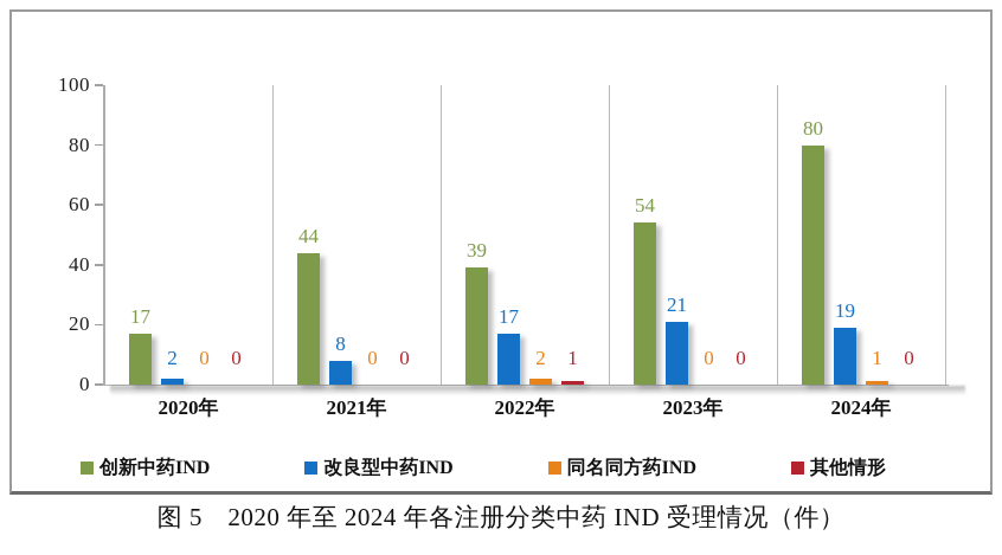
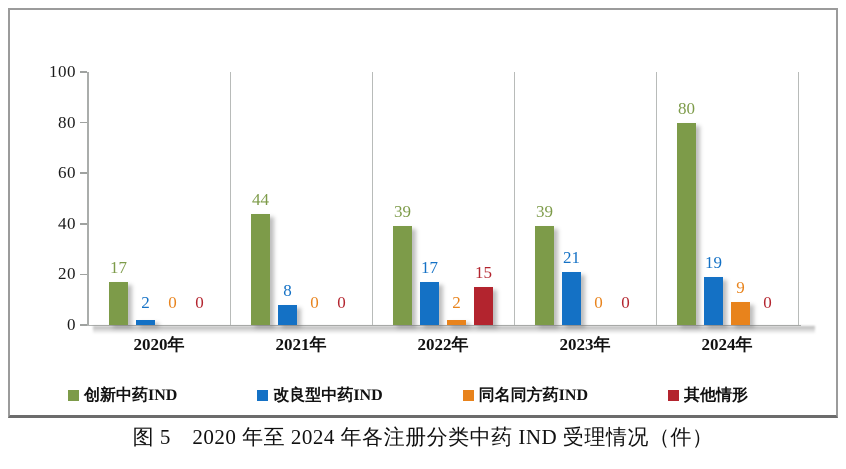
其他情形/2022年: 1 -> 15
创新中药IND/2023年: 54 -> 39
同名同方药IND/2024年: 1 -> 9
